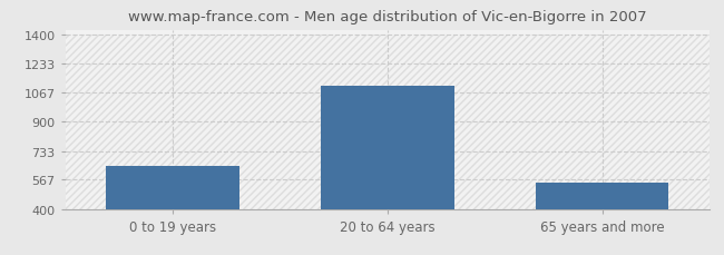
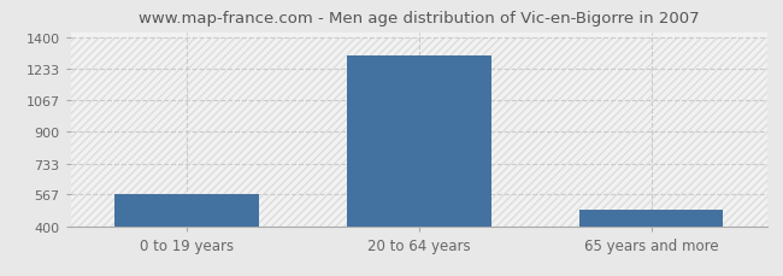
0 to 19 years: 650 -> 570
20 to 64 years: 1110 -> 1310
65 years and more: 550 -> 490
